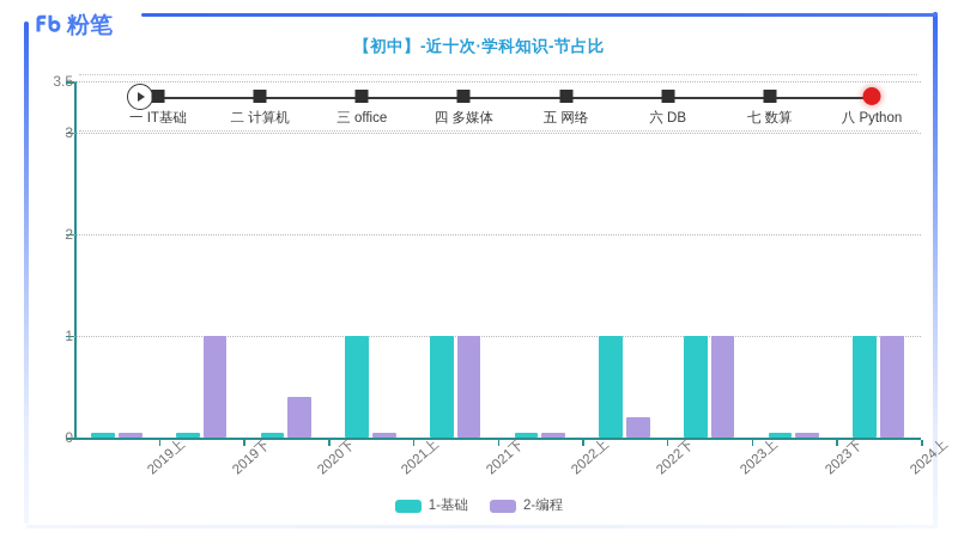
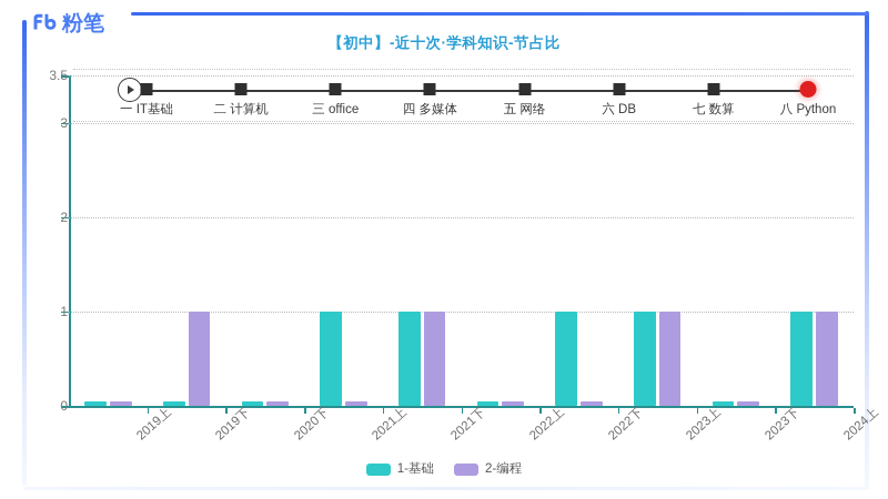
2-编程/2020下: 0.4 -> 0.1
2-编程/2022下: 0.2 -> 0.1
